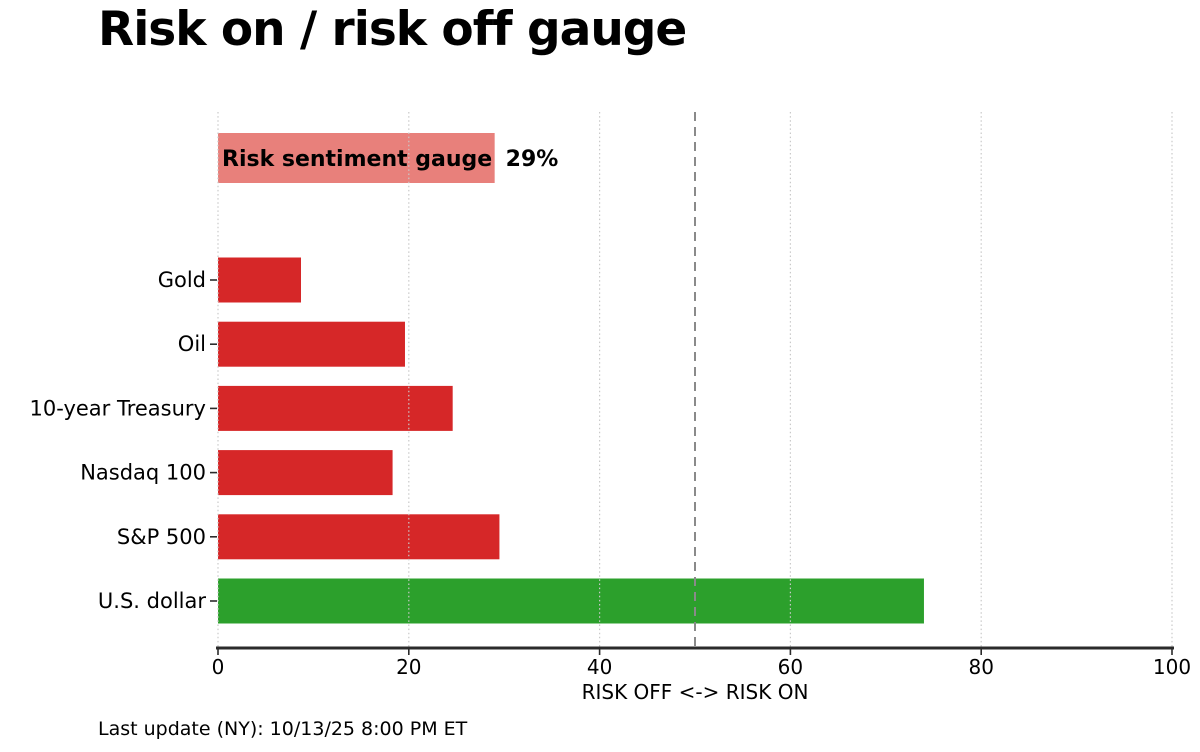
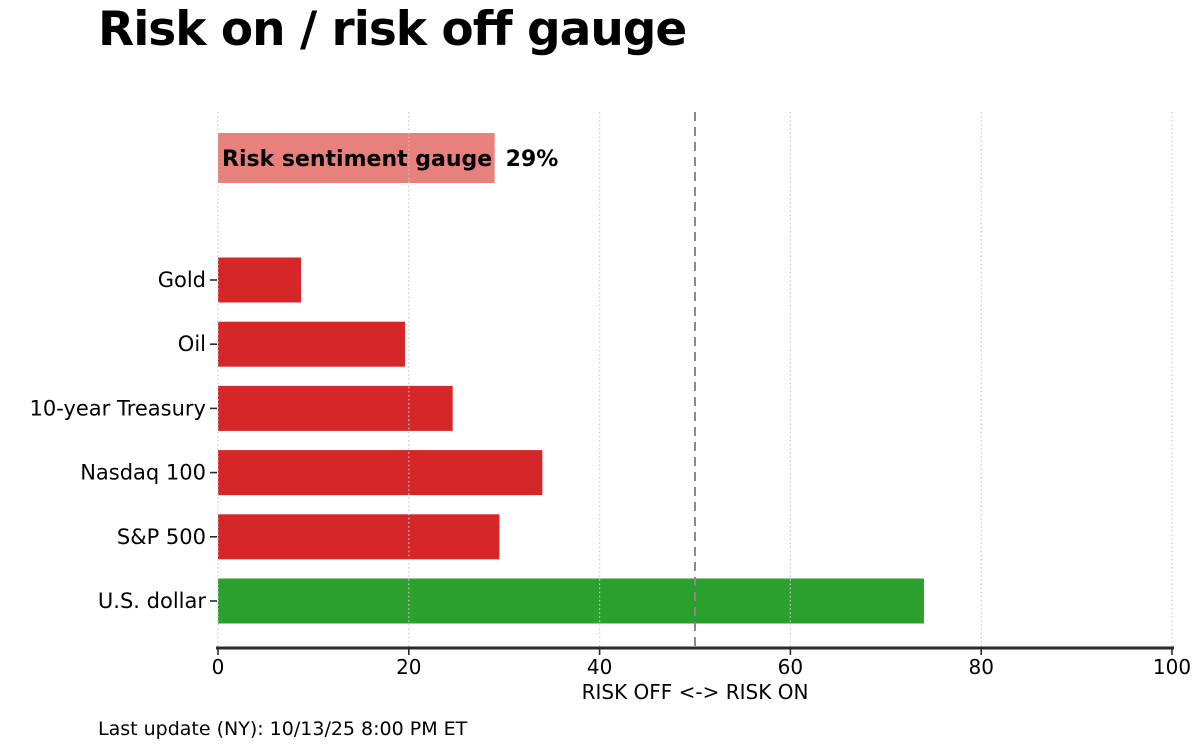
Nasdaq 100: 18 -> 34
